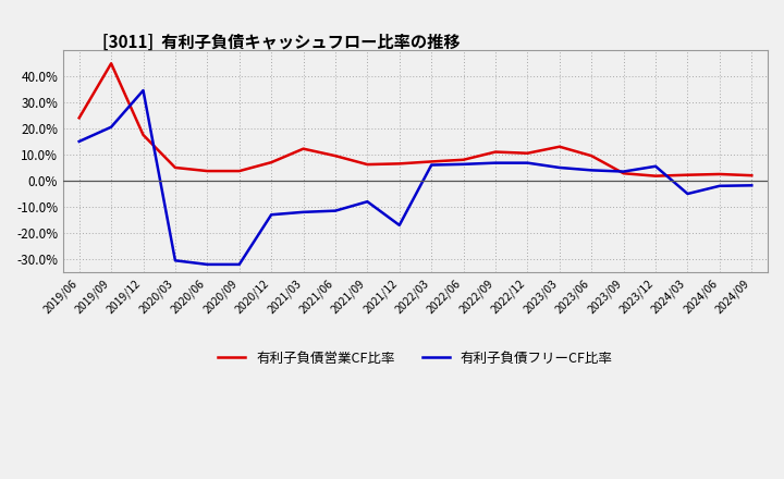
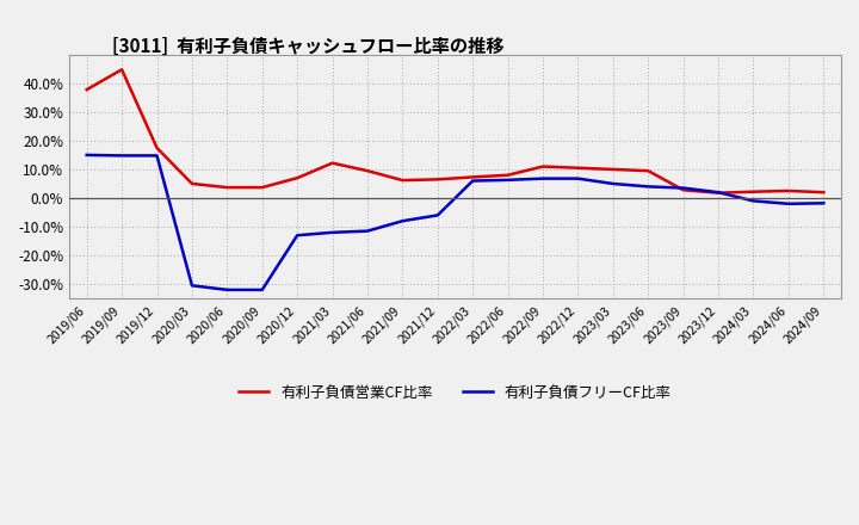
有利子負債営業CF比率/2019/06: 24.0% -> 37.8%
有利子負債フリーCF比率/2019/09: 20.5% -> 14.8%
有利子負債フリーCF比率/2019/12: 34.5% -> 14.8%
有利子負債フリーCF比率/2021/12: -17.0% -> -6.0%
有利子負債営業CF比率/2023/03: 13.0% -> 10.0%
有利子負債フリーCF比率/2023/12: 5.5% -> 2.0%
有利子負債フリーCF比率/2024/03: -5.0% -> -1.0%
